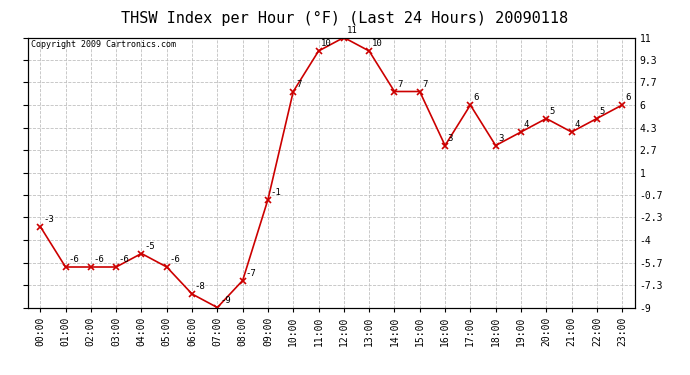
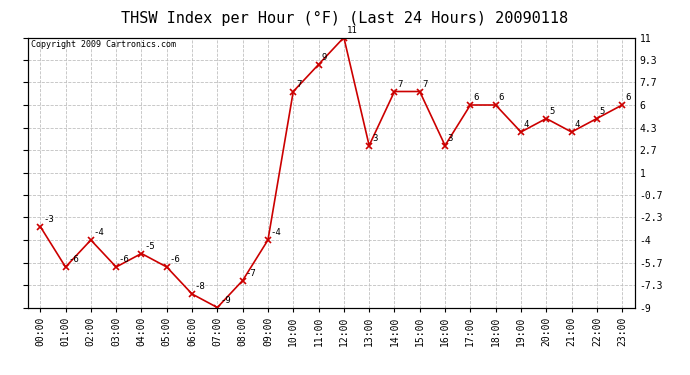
02:00: -6 -> -4
09:00: -1 -> -4
11:00: 10 -> 9
13:00: 10 -> 3
18:00: 3 -> 6
